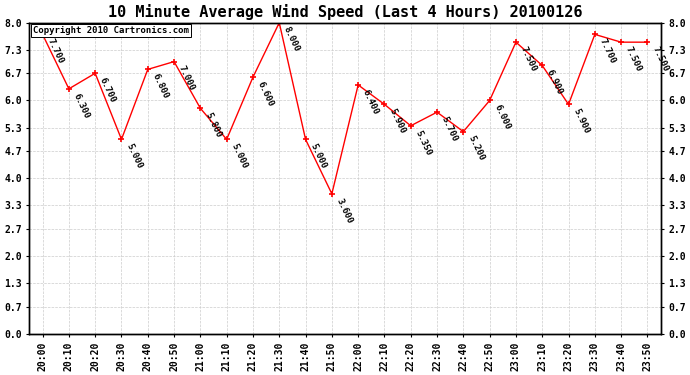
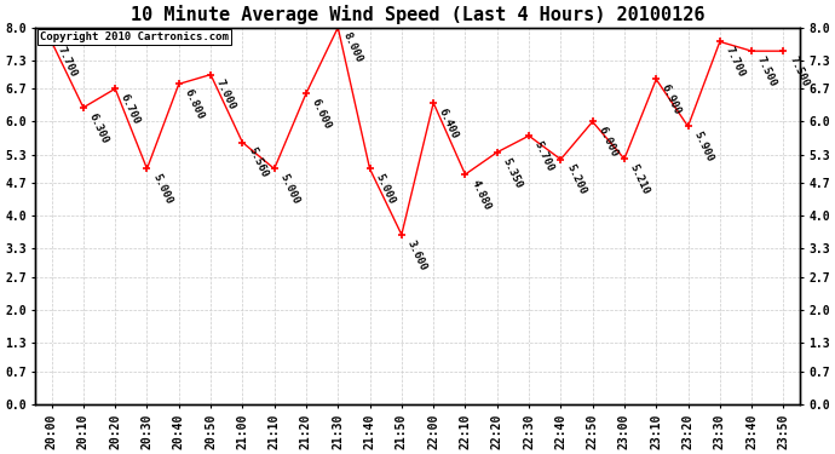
21:00: 5.800 -> 5.560
22:10: 5.900 -> 4.880
23:00: 7.500 -> 5.210
